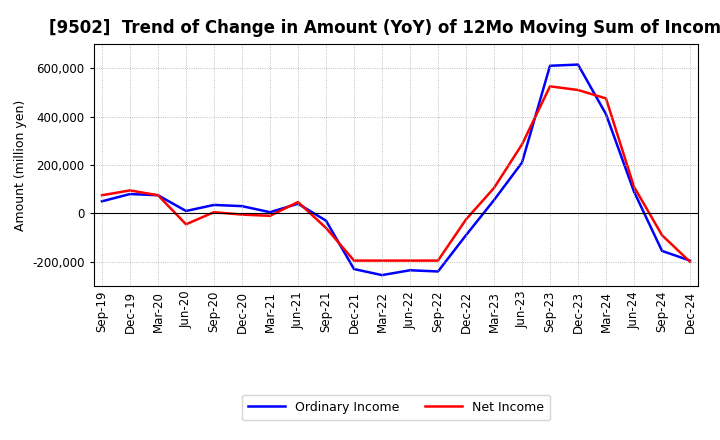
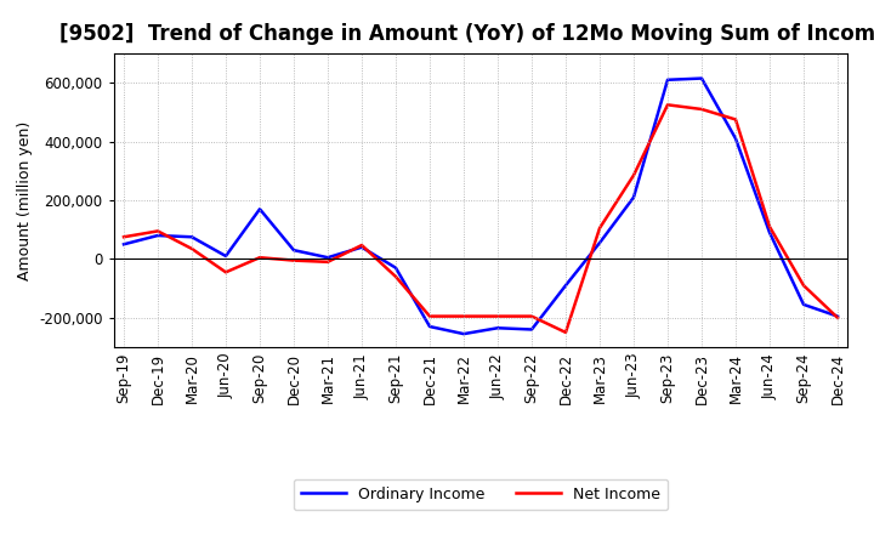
Net Income/Mar-20: 75,000 -> 35,000
Ordinary Income/Sep-20: 35,000 -> 170,000
Net Income/Dec-22: -25,000 -> -250,000
